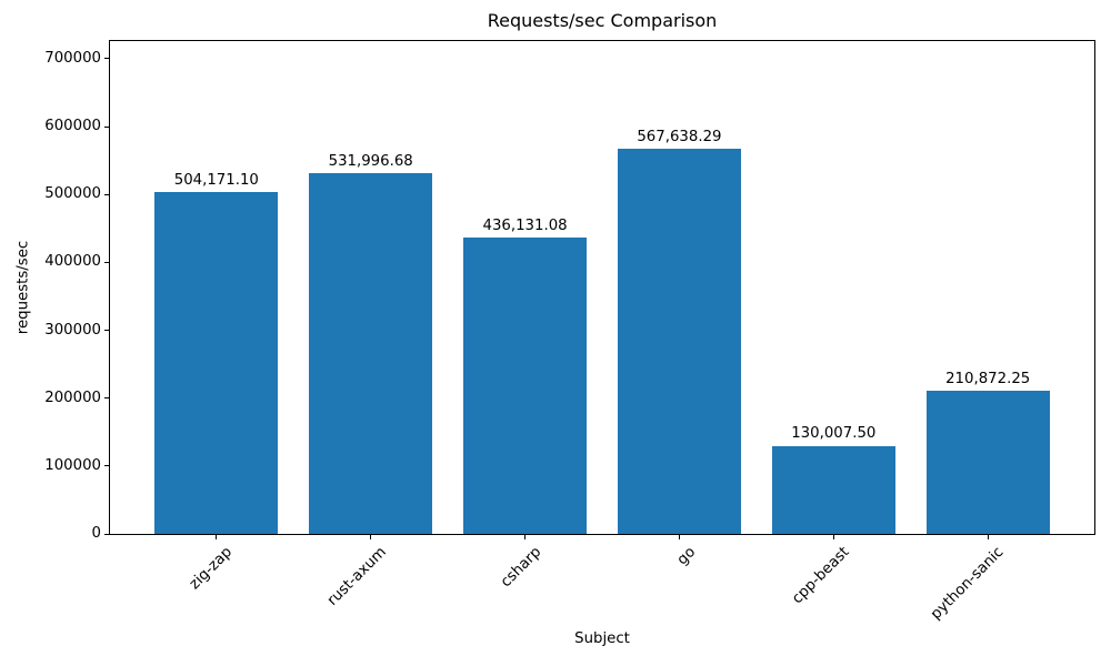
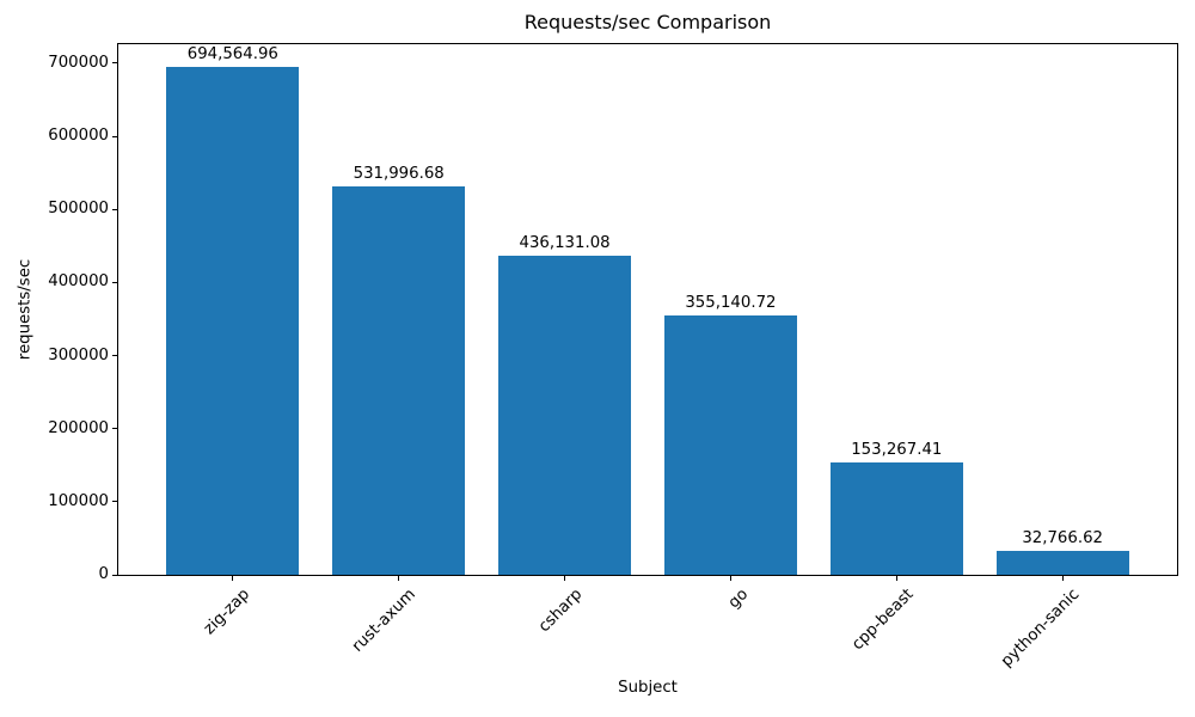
zig-zap: 504,171.10 -> 694,564.96
go: 567,638.29 -> 355,140.72
cpp-beast: 130,007.50 -> 153,267.41
python-sanic: 210,872.25 -> 32,766.62
